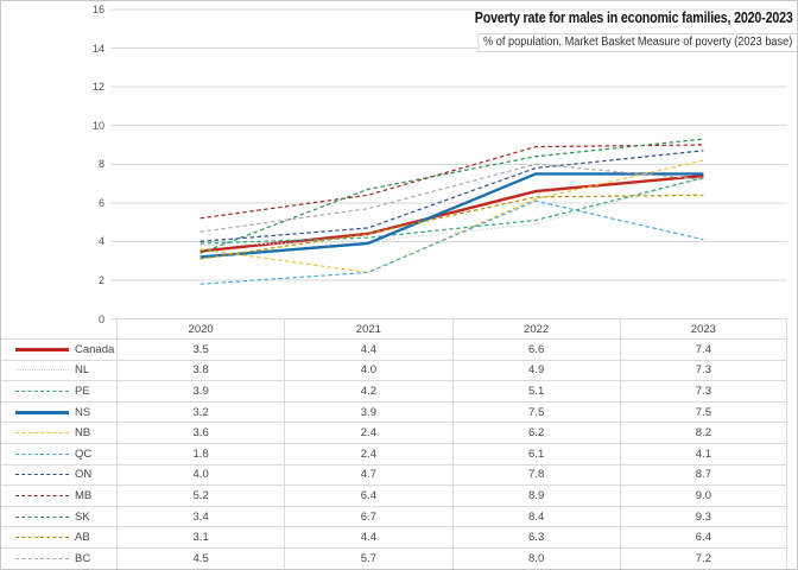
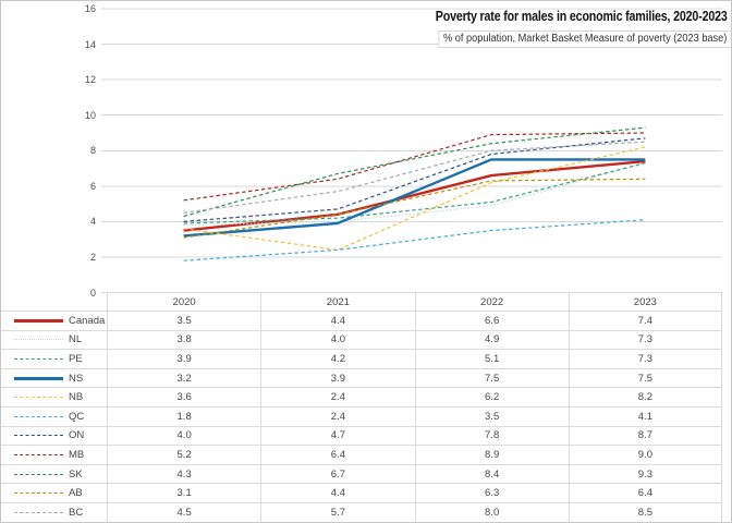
SK/2020: 3.4 -> 4.3
QC/2022: 6.1 -> 3.5
BC/2023: 7.2 -> 8.5
